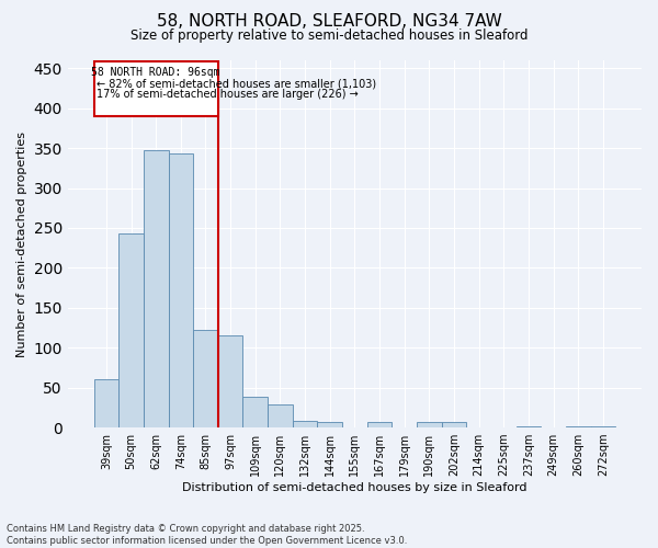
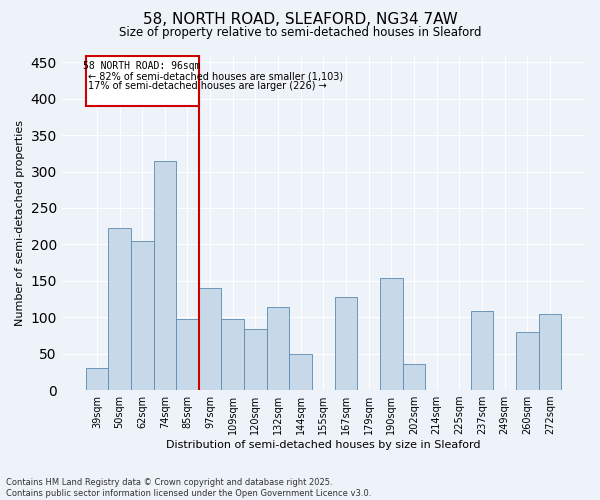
39sqm: 60 -> 30
50sqm: 243 -> 222
62sqm: 348 -> 204
74sqm: 343 -> 314
85sqm: 122 -> 98
97sqm: 115 -> 140
109sqm: 38 -> 98
120sqm: 29 -> 84
132sqm: 8 -> 114
144sqm: 7 -> 50
167sqm: 7 -> 128
190sqm: 7 -> 154
202sqm: 7 -> 36
237sqm: 2 -> 108
260sqm: 1 -> 80
272sqm: 1 -> 104
